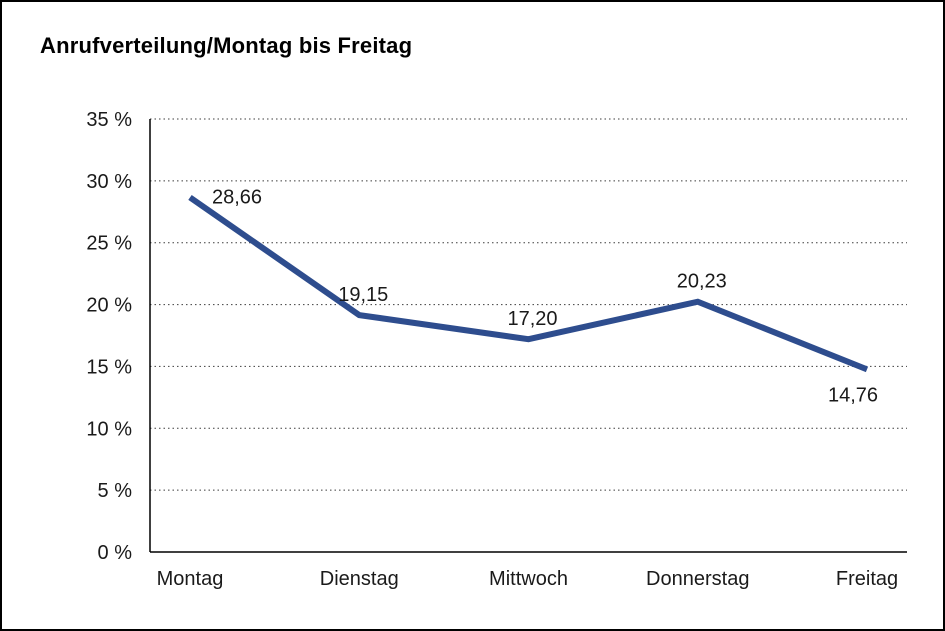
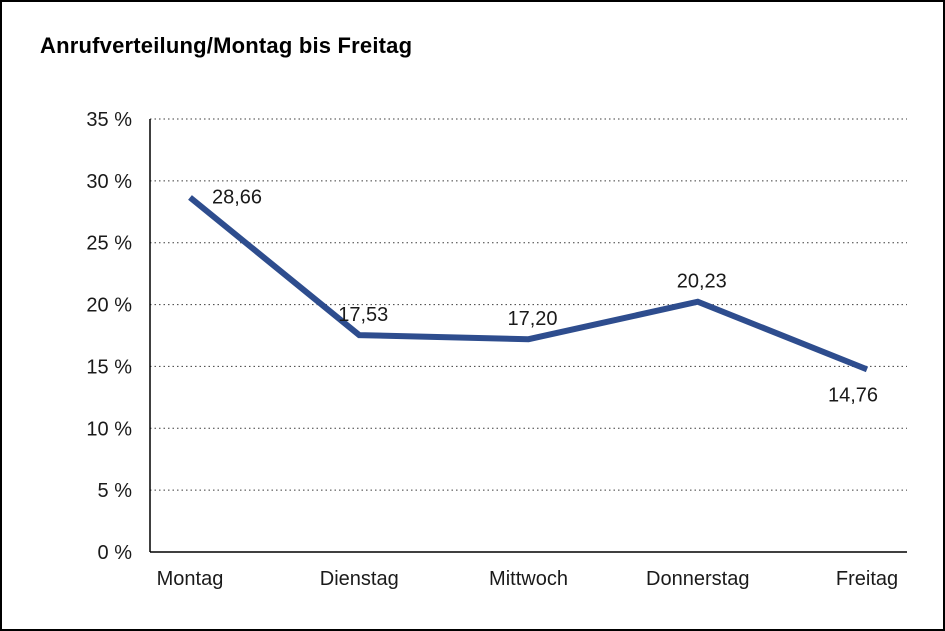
Dienstag: 19,15 -> 17,53
